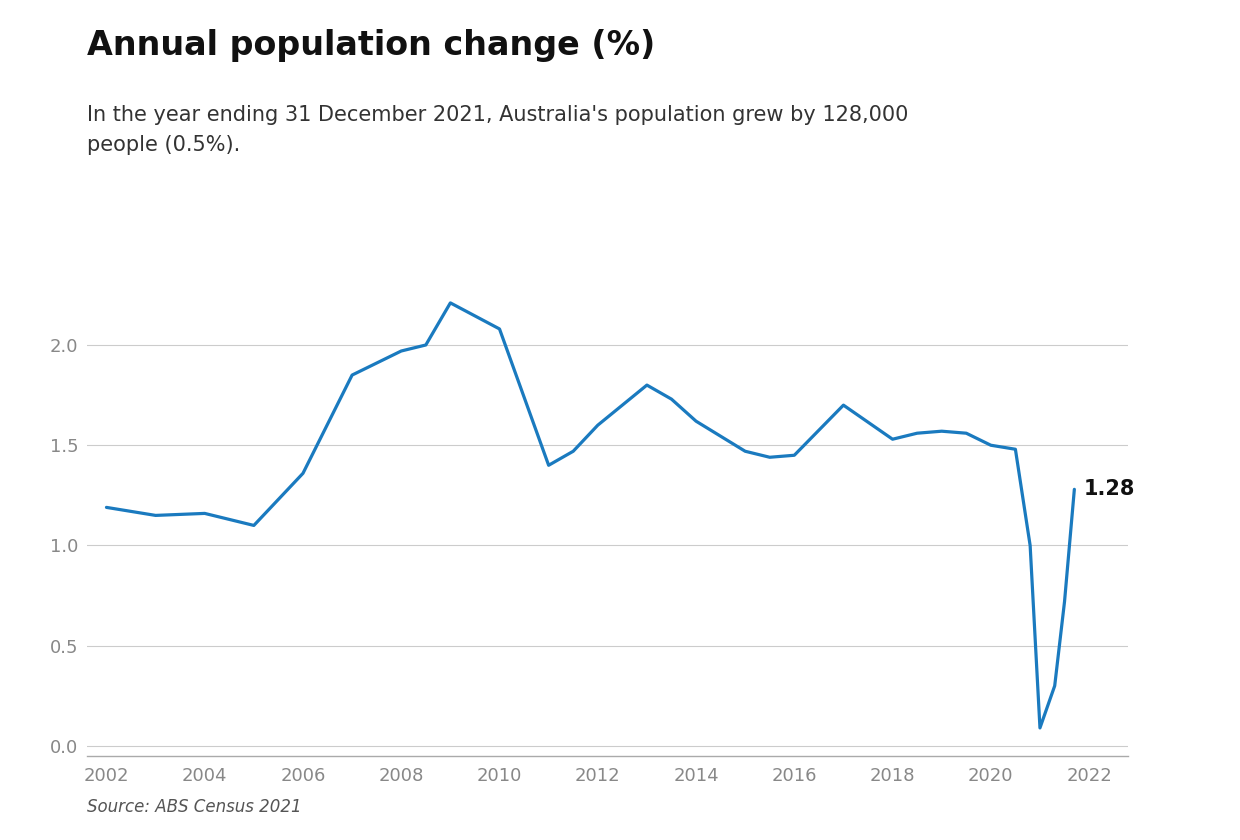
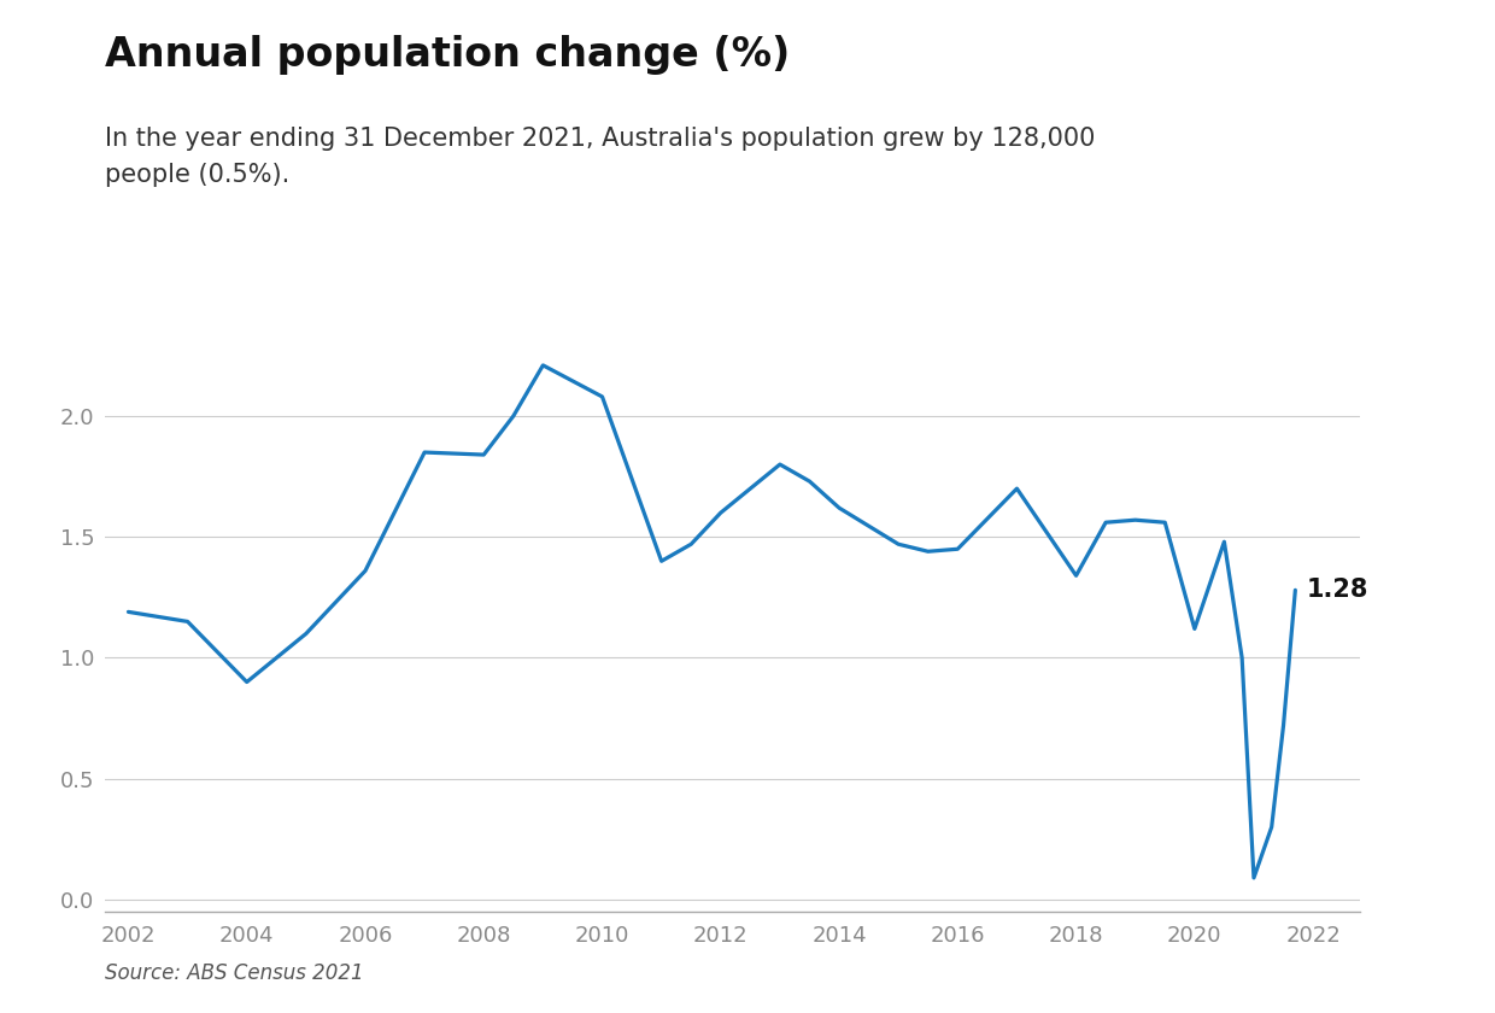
2004: 1.16 -> 0.90
2008: 1.97 -> 1.84
2018: 1.53 -> 1.34
2020: 1.50 -> 1.12
